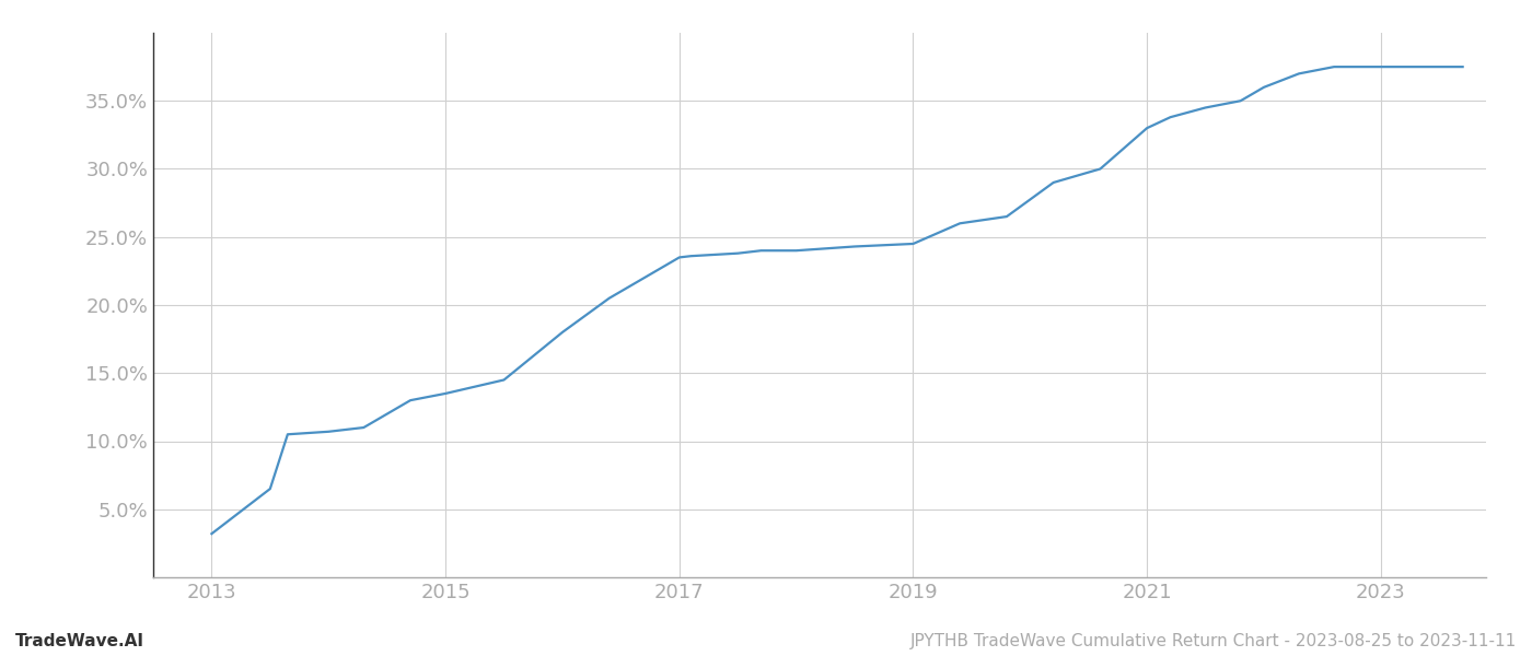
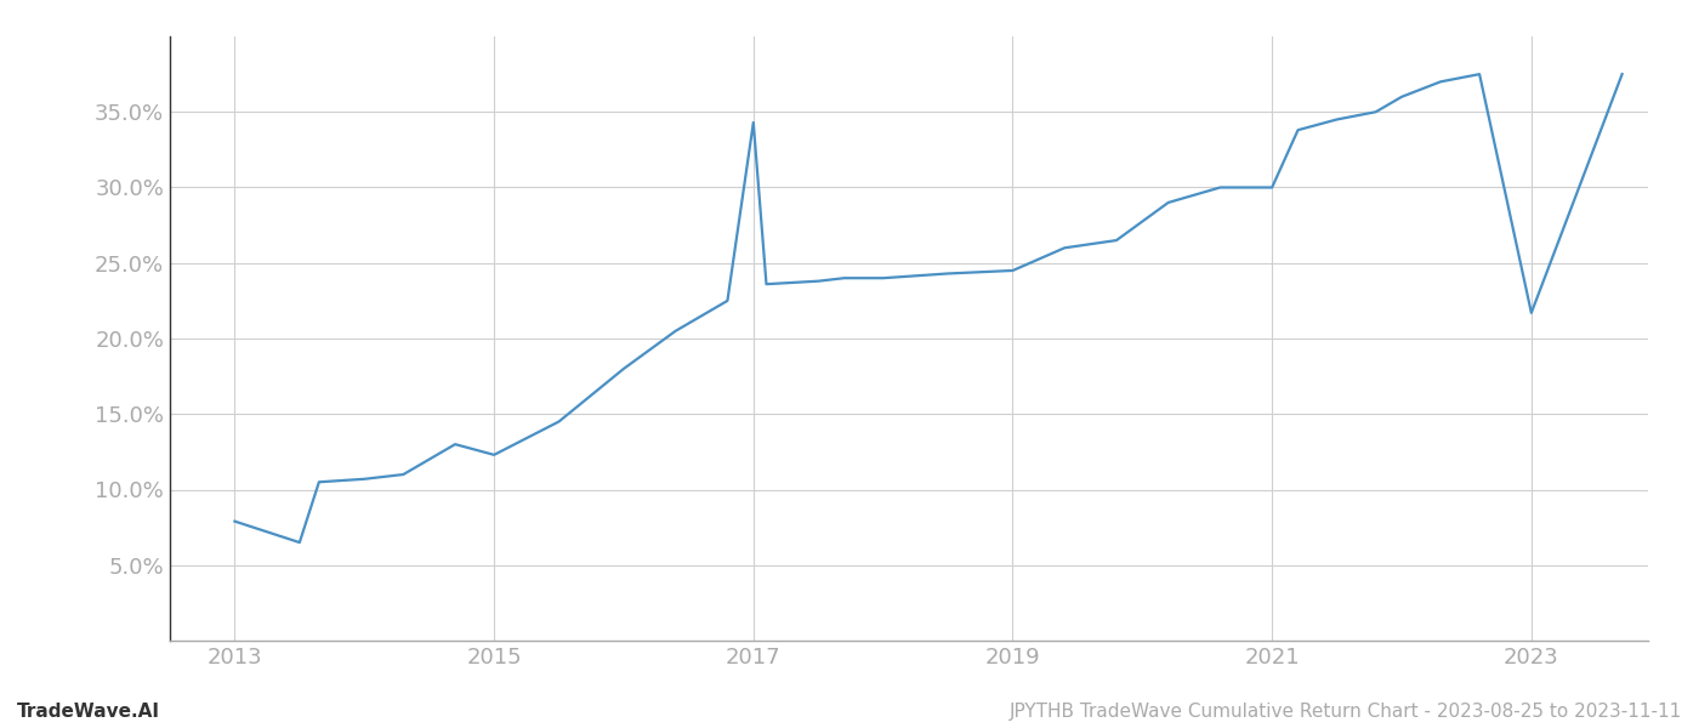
2013: 3.2% -> 7.9%
2015: 13.5% -> 12.3%
2017: 23.5% -> 34.3%
2021: 33.0% -> 30.0%
2023: 37.5% -> 21.7%
